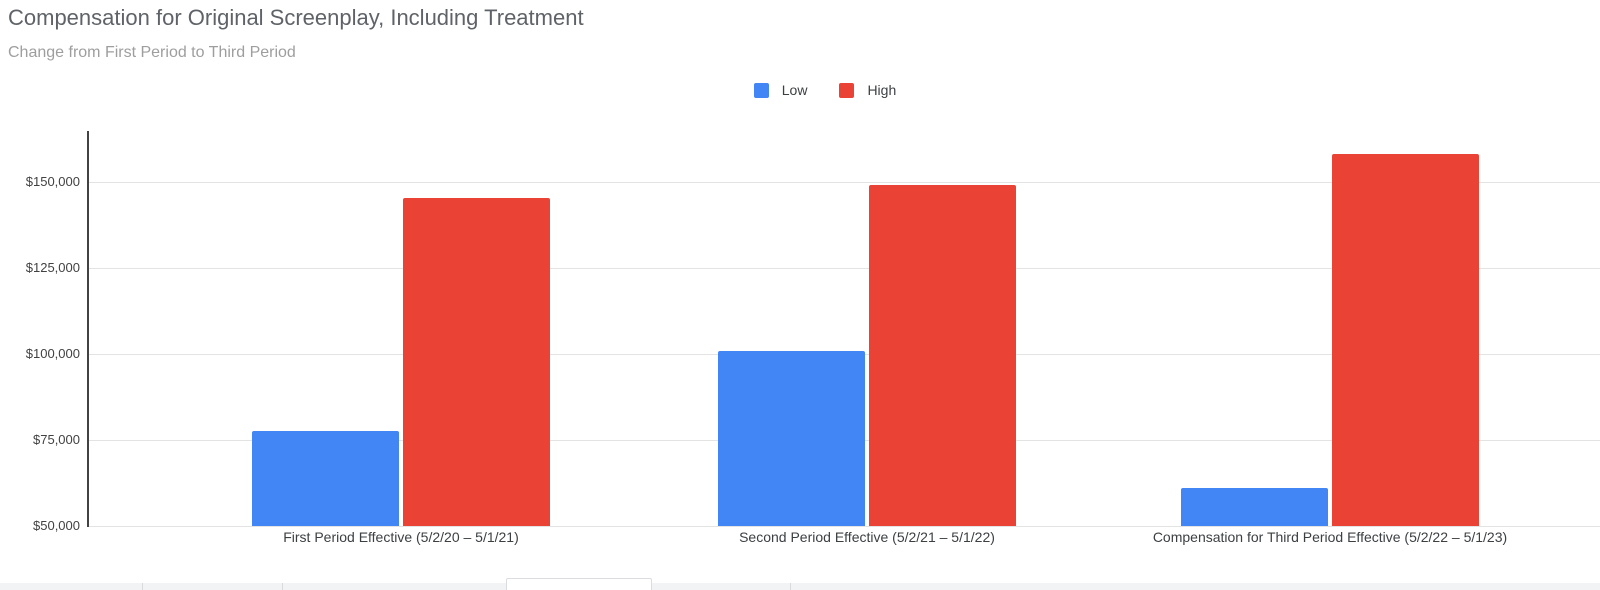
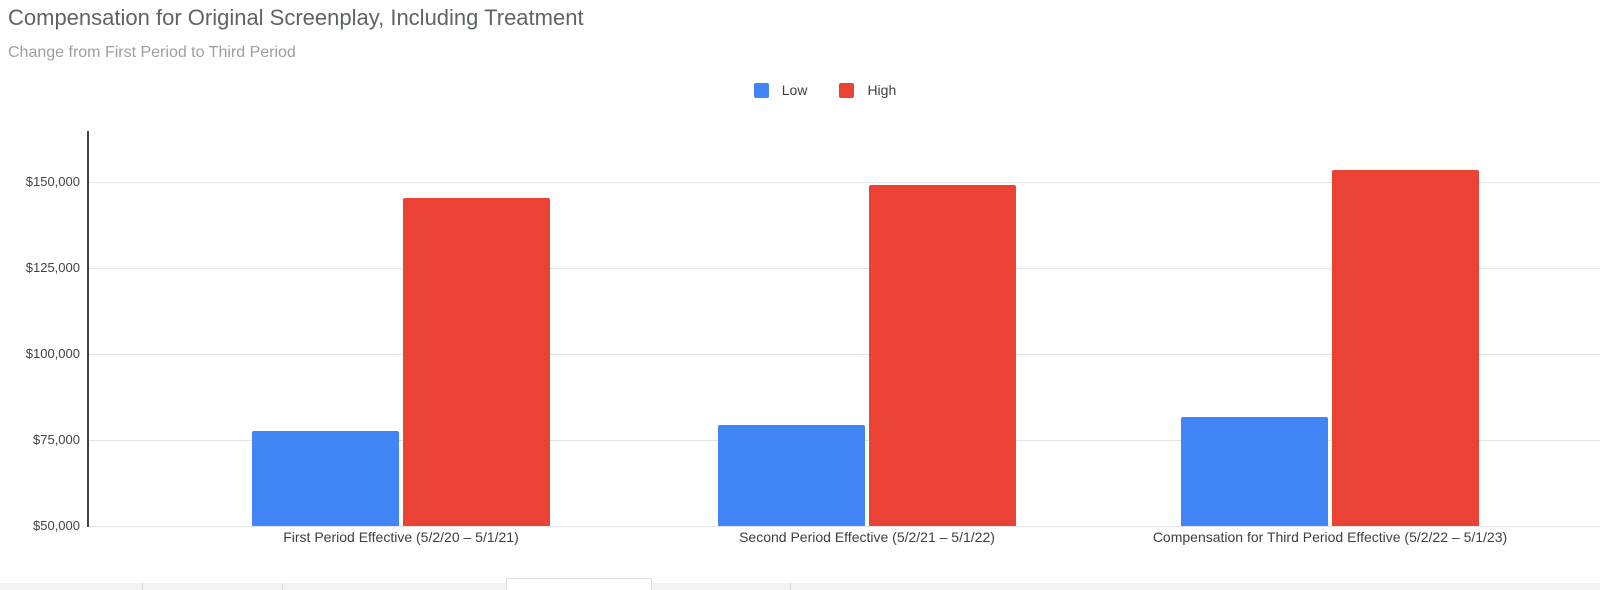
Low/Second Period Effective (5/2/21 – 5/1/22): $101000 -> $79000
Low/Compensation for Third Period Effective (5/2/22 – 5/1/23): $61000 -> $82000
High/Compensation for Third Period Effective (5/2/22 – 5/1/23): $158000 -> $154000
